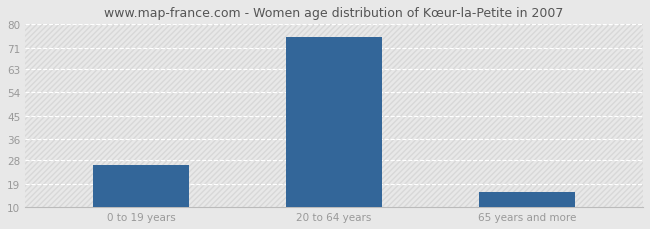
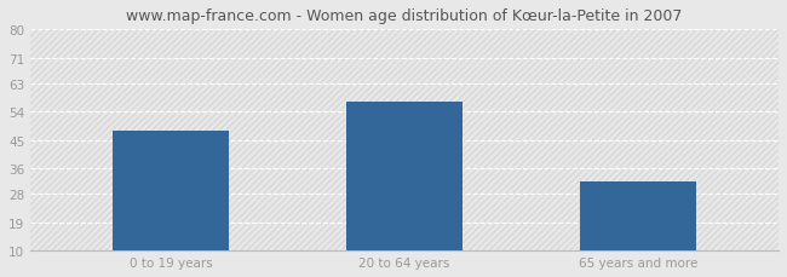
0 to 19 years: 26 -> 48
20 to 64 years: 75 -> 57
65 years and more: 16 -> 32
